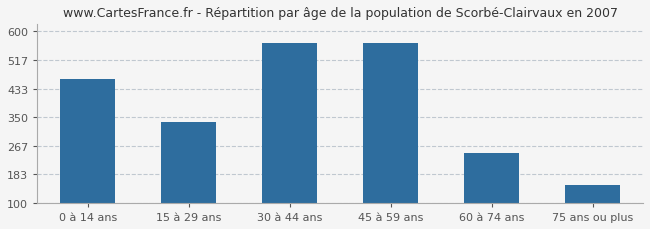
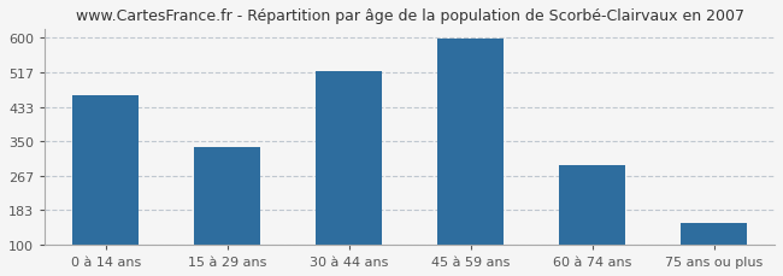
30 à 44 ans: 565 -> 520
45 à 59 ans: 565 -> 597
60 à 74 ans: 245 -> 293
